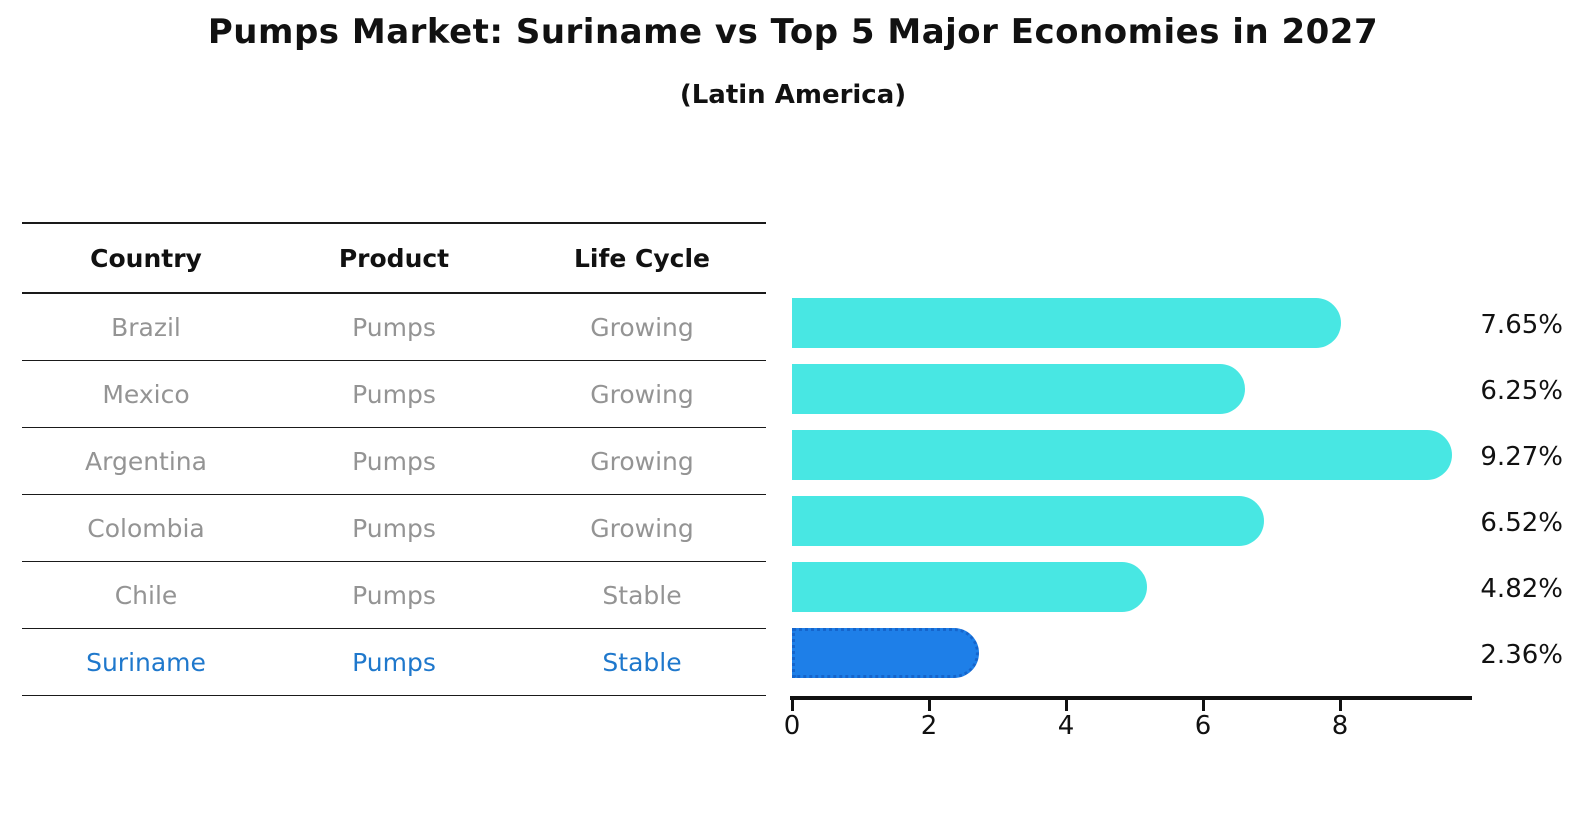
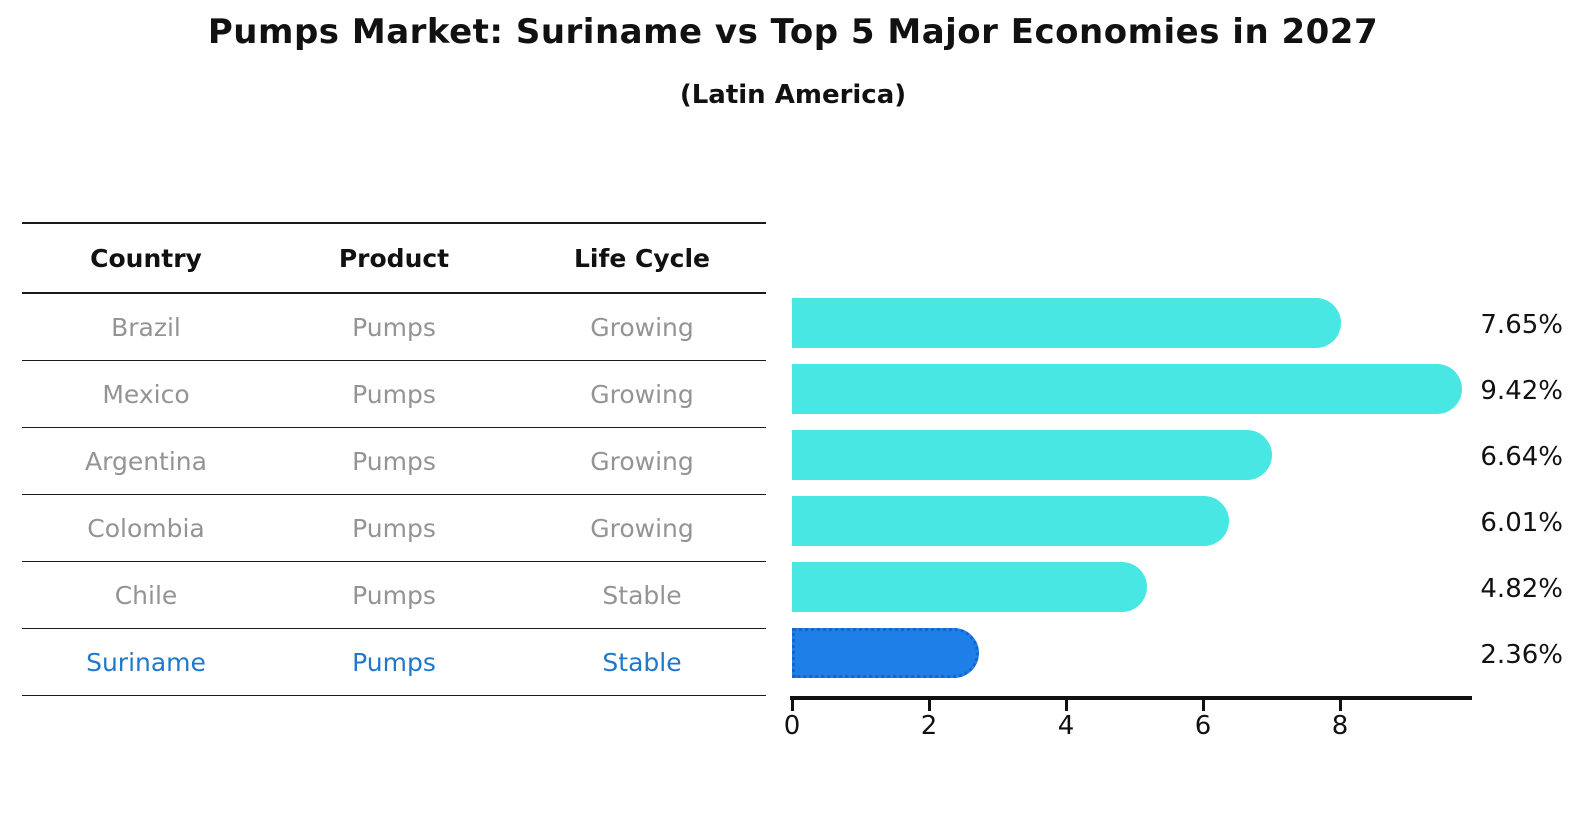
Mexico: 6.25% -> 9.42%
Argentina: 9.27% -> 6.64%
Colombia: 6.52% -> 6.01%
